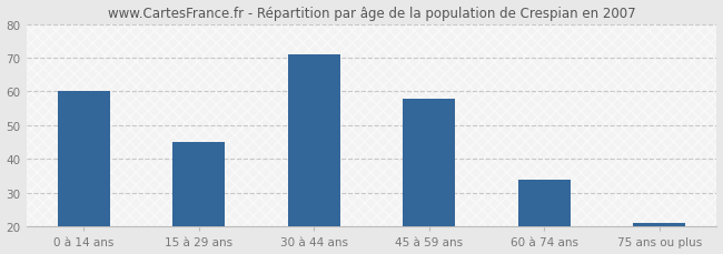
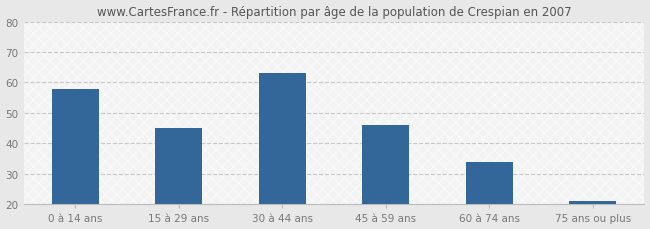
0 à 14 ans: 60 -> 58
30 à 44 ans: 71 -> 63
45 à 59 ans: 58 -> 46
